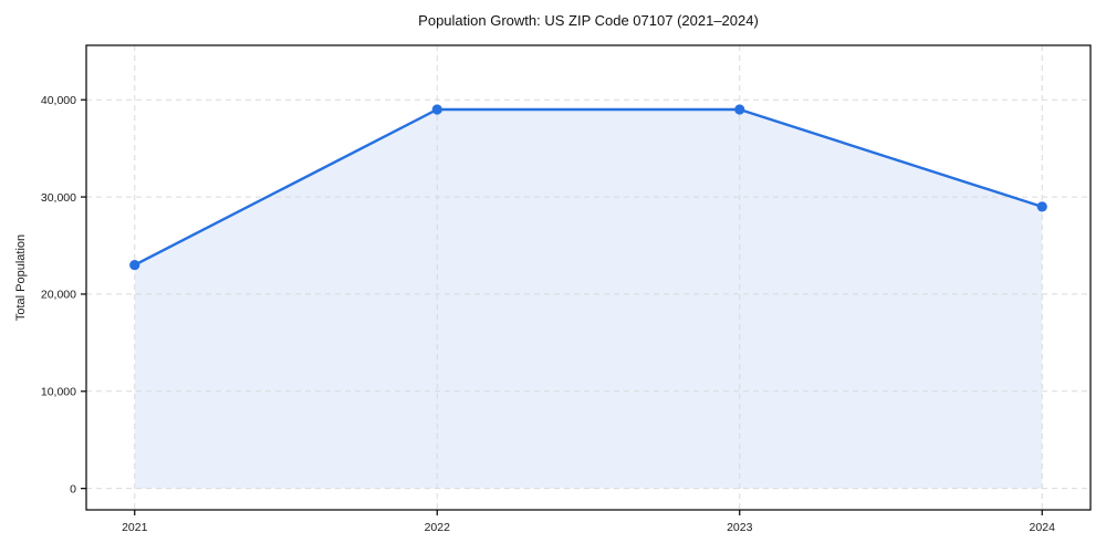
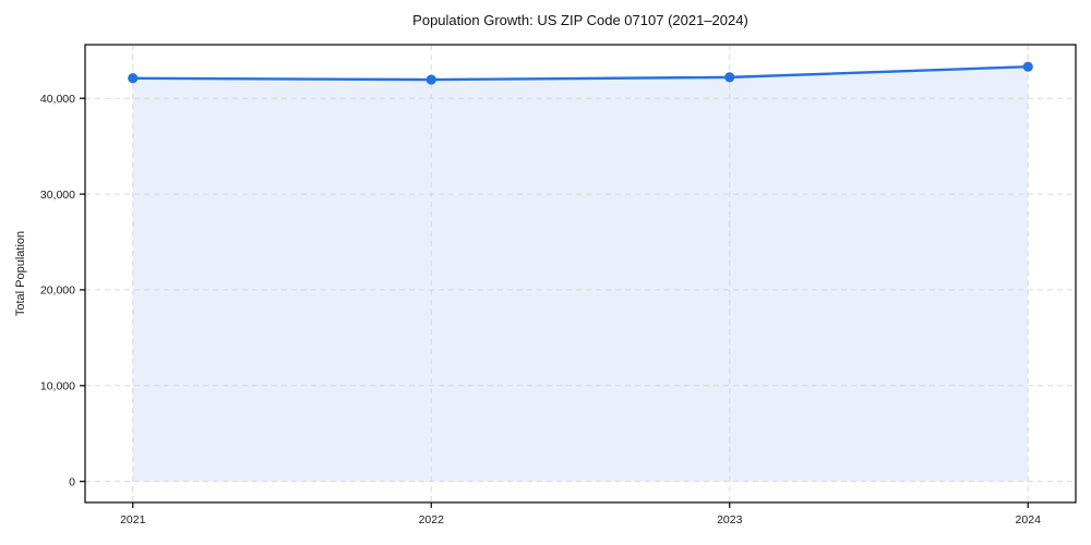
2021: 23000 -> 42000
2022: 39000 -> 42000
2023: 39000 -> 42000
2024: 29000 -> 43000
